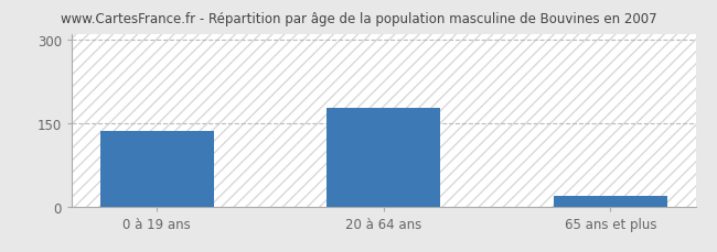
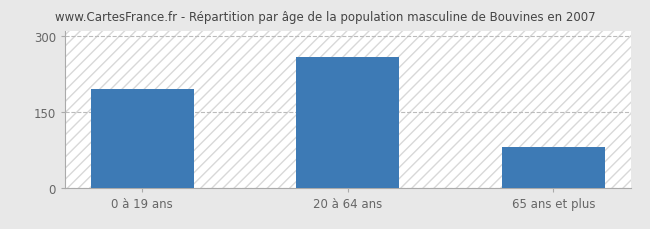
0 à 19 ans: 135 -> 196
20 à 64 ans: 178 -> 258
65 ans et plus: 20 -> 80
